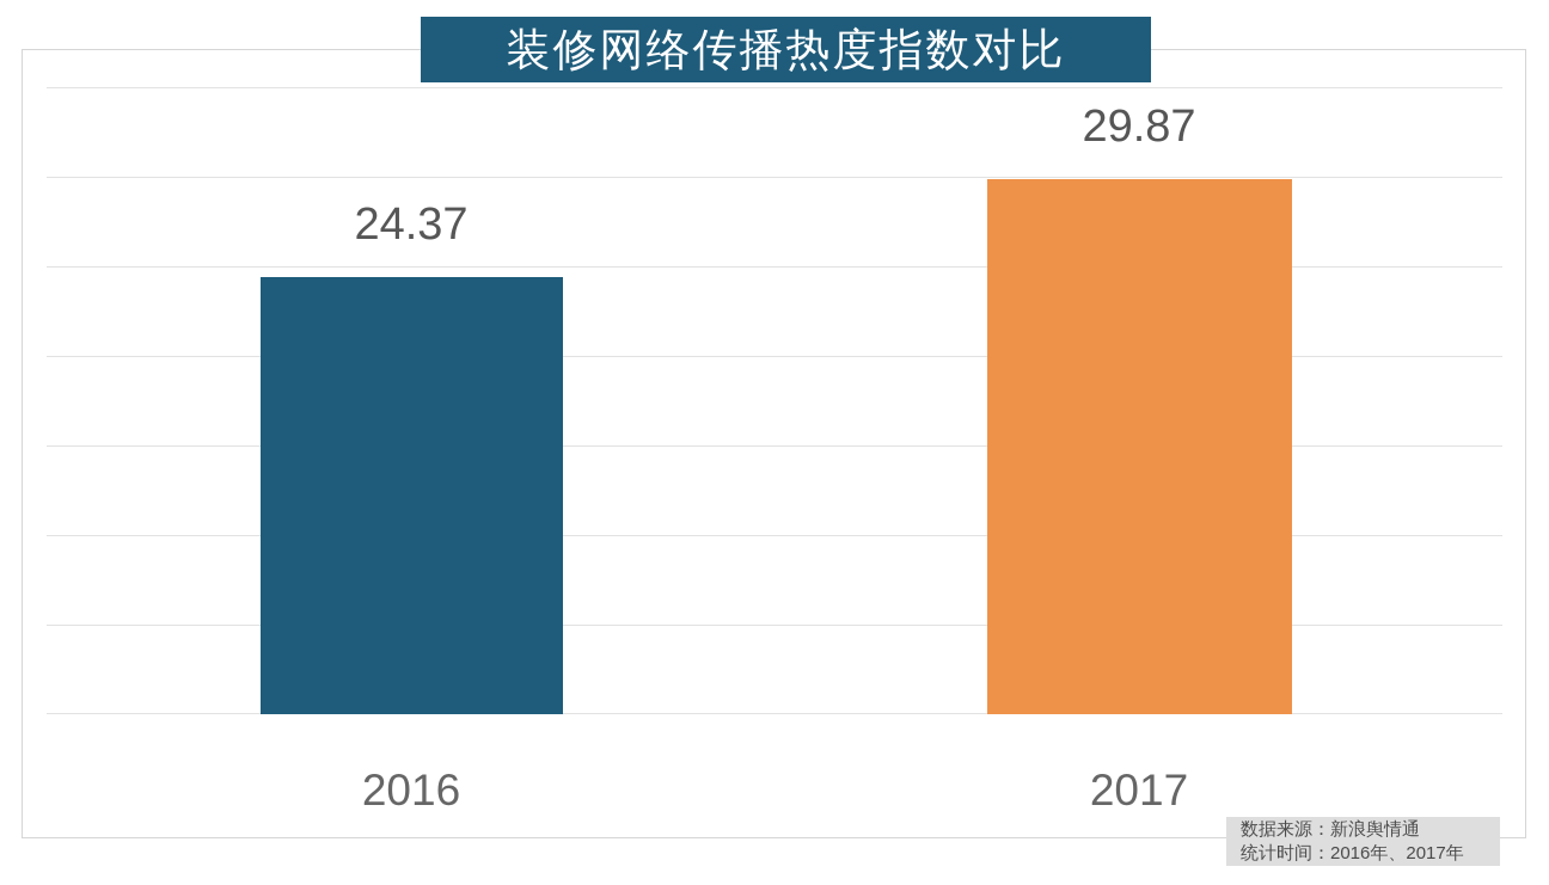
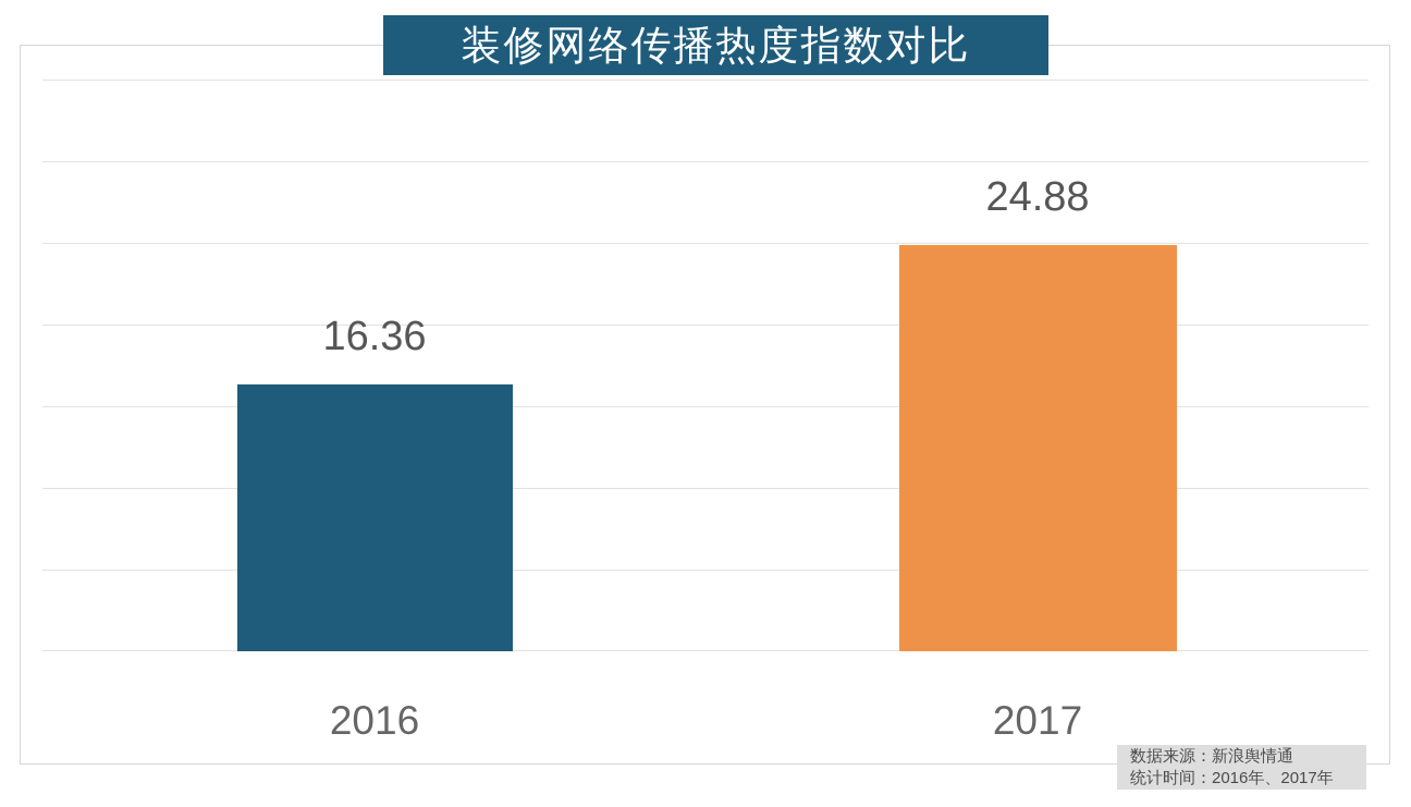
2016: 24.37 -> 16.36
2017: 29.87 -> 24.88
